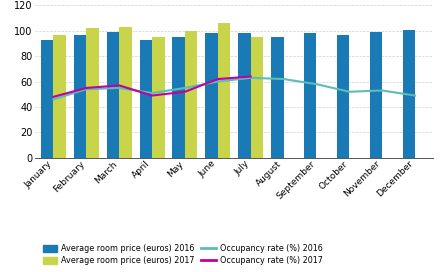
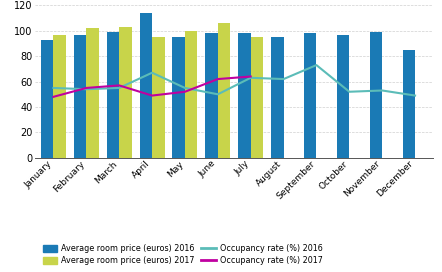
Occupancy rate (%) 2016/January: 46 -> 55
Average room price (euros) 2016/April: 93 -> 114
Occupancy rate (%) 2016/April: 51 -> 67
Occupancy rate (%) 2016/June: 60 -> 50
Occupancy rate (%) 2016/September: 58 -> 73
Average room price (euros) 2016/December: 101 -> 85
